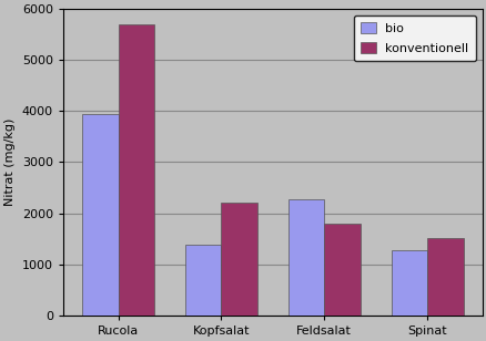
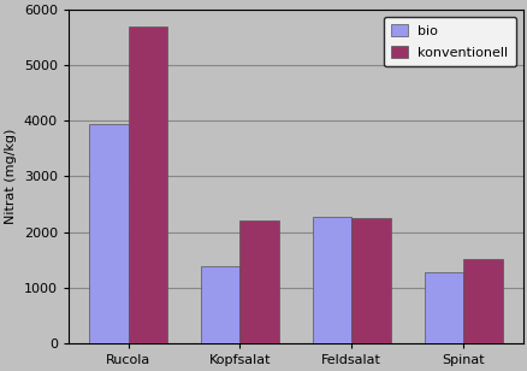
konventionell/Feldsalat: 1800 -> 2250
